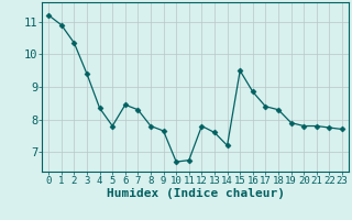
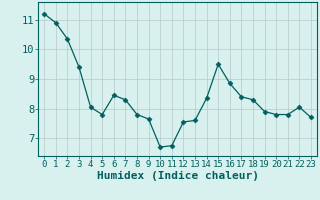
4: 8.35 -> 8.05
12: 7.80 -> 7.55
14: 7.20 -> 8.35
22: 7.75 -> 8.05
